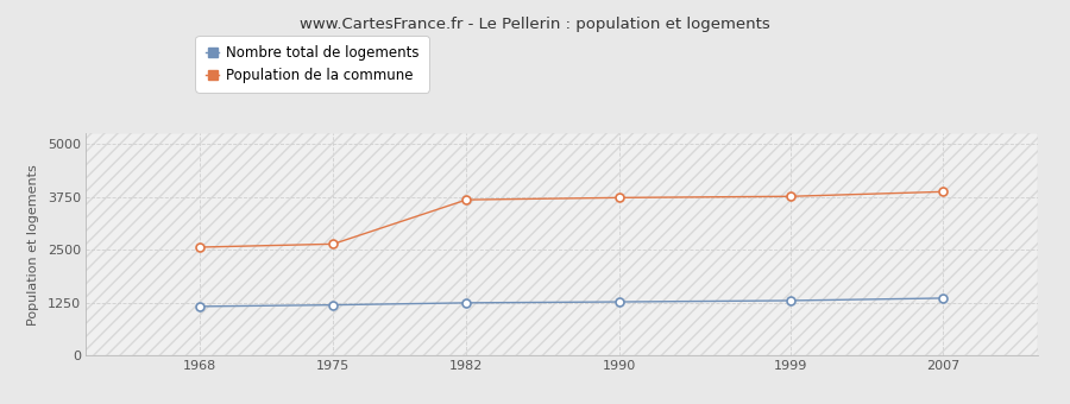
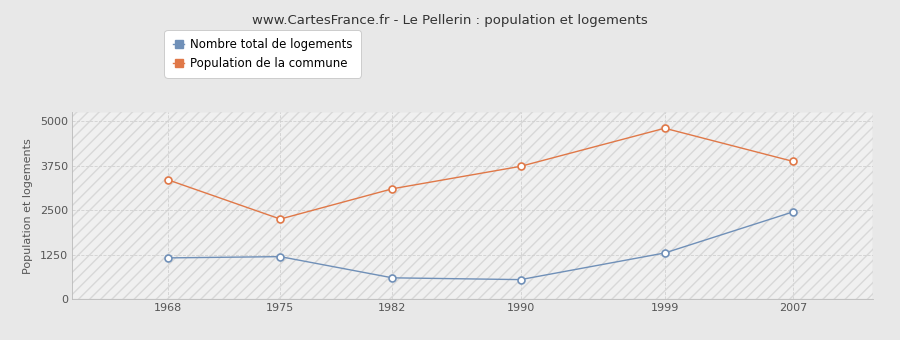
Population de la commune/1968: 2560 -> 3350
Population de la commune/1975: 2640 -> 2250
Nombre total de logements/1982: 1240 -> 600
Population de la commune/1982: 3680 -> 3100
Nombre total de logements/1990: 1270 -> 550
Population de la commune/1999: 3760 -> 4800
Nombre total de logements/2007: 1360 -> 2450
